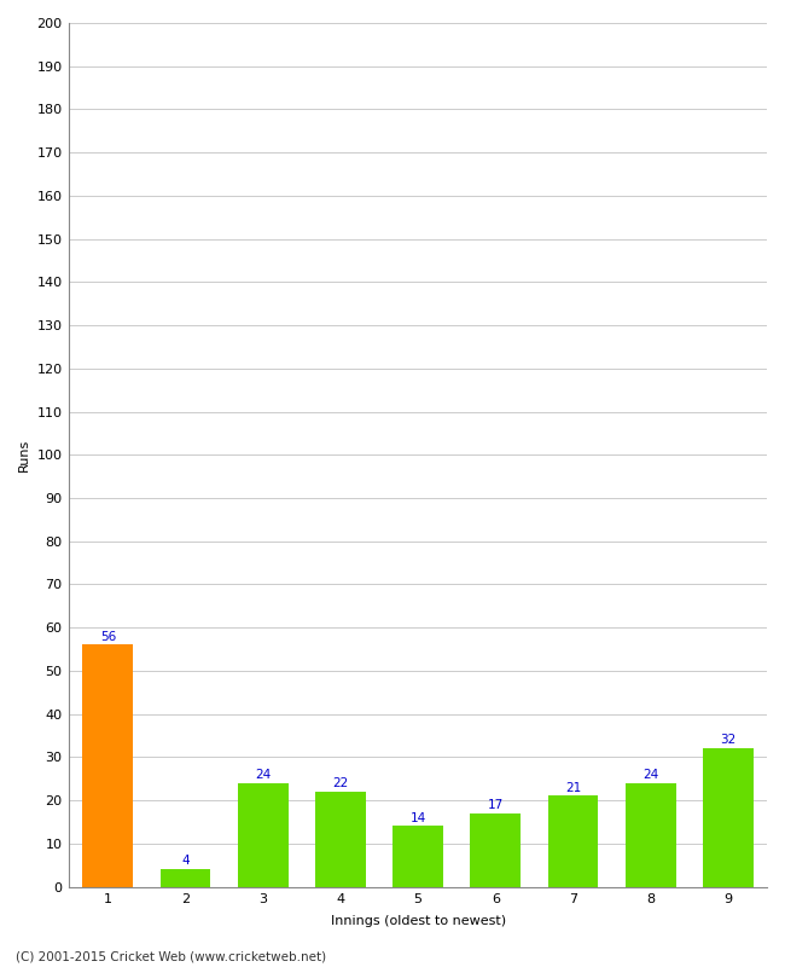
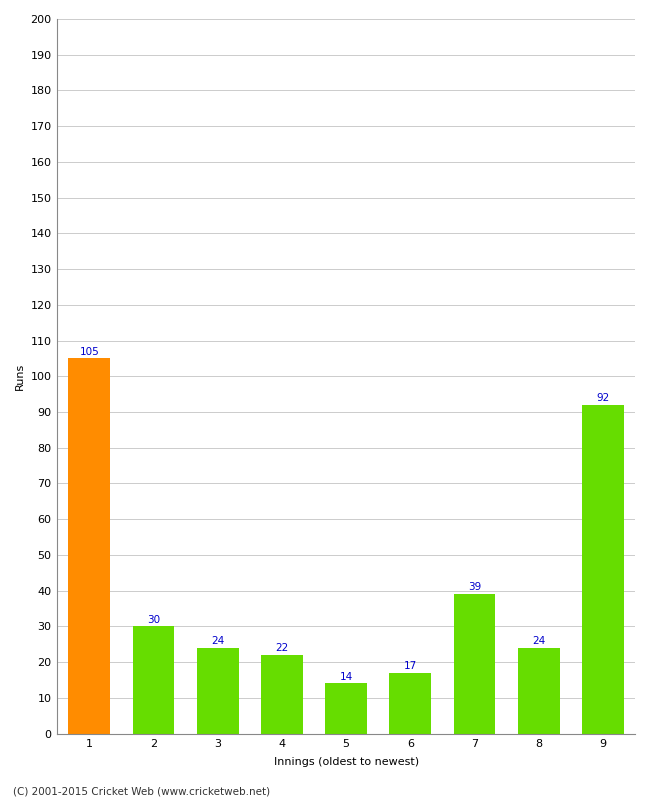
1: 56 -> 105
2: 4 -> 30
7: 21 -> 39
9: 32 -> 92
